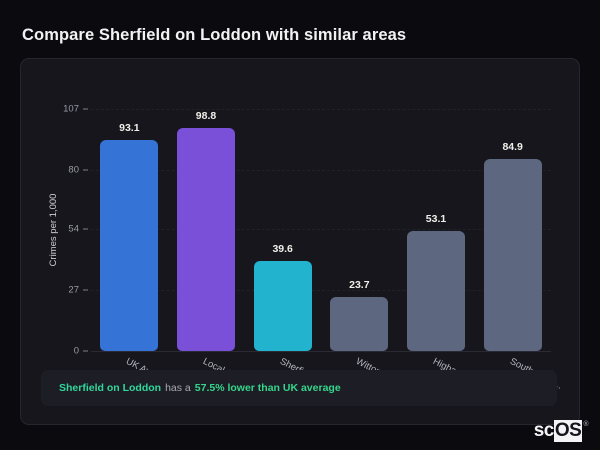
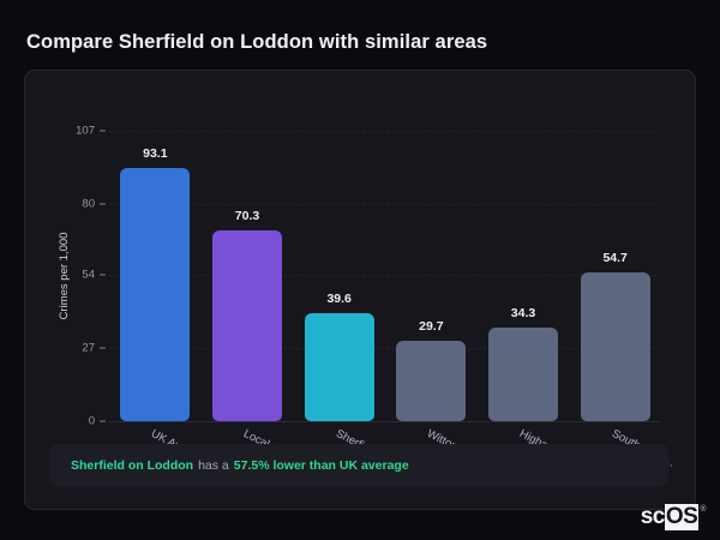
Local Area: 98.8 -> 70.3
Witton Gil...: 23.7 -> 29.7
Higham on ...: 53.1 -> 34.3
South Hyke...: 84.9 -> 54.7
